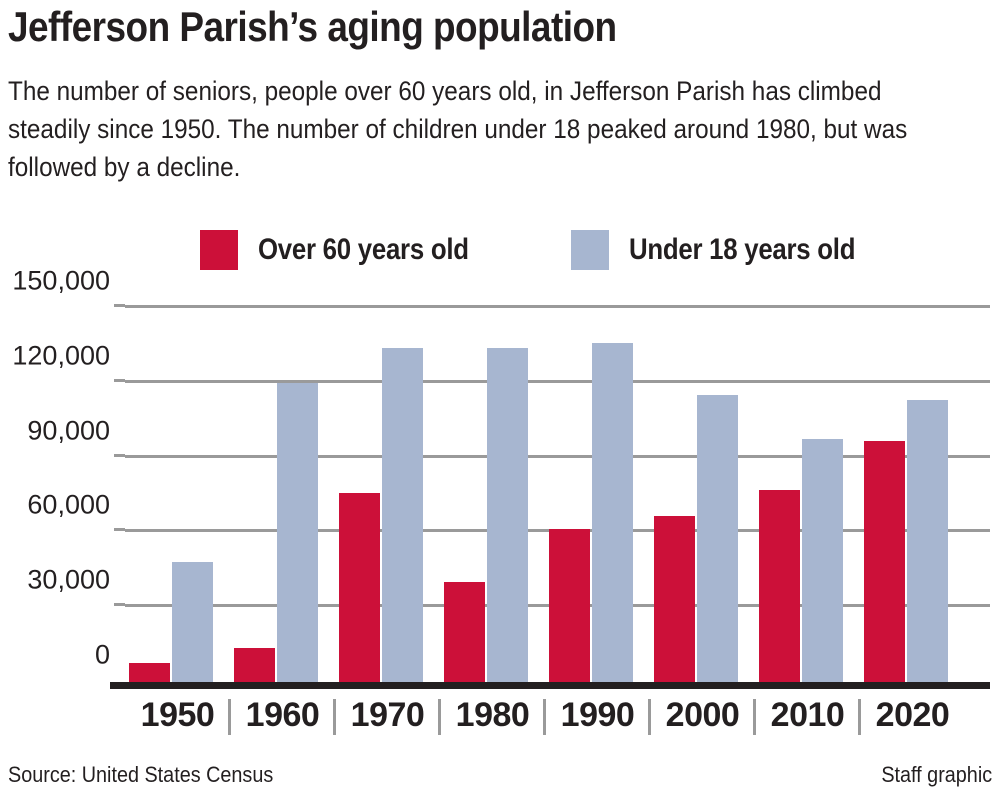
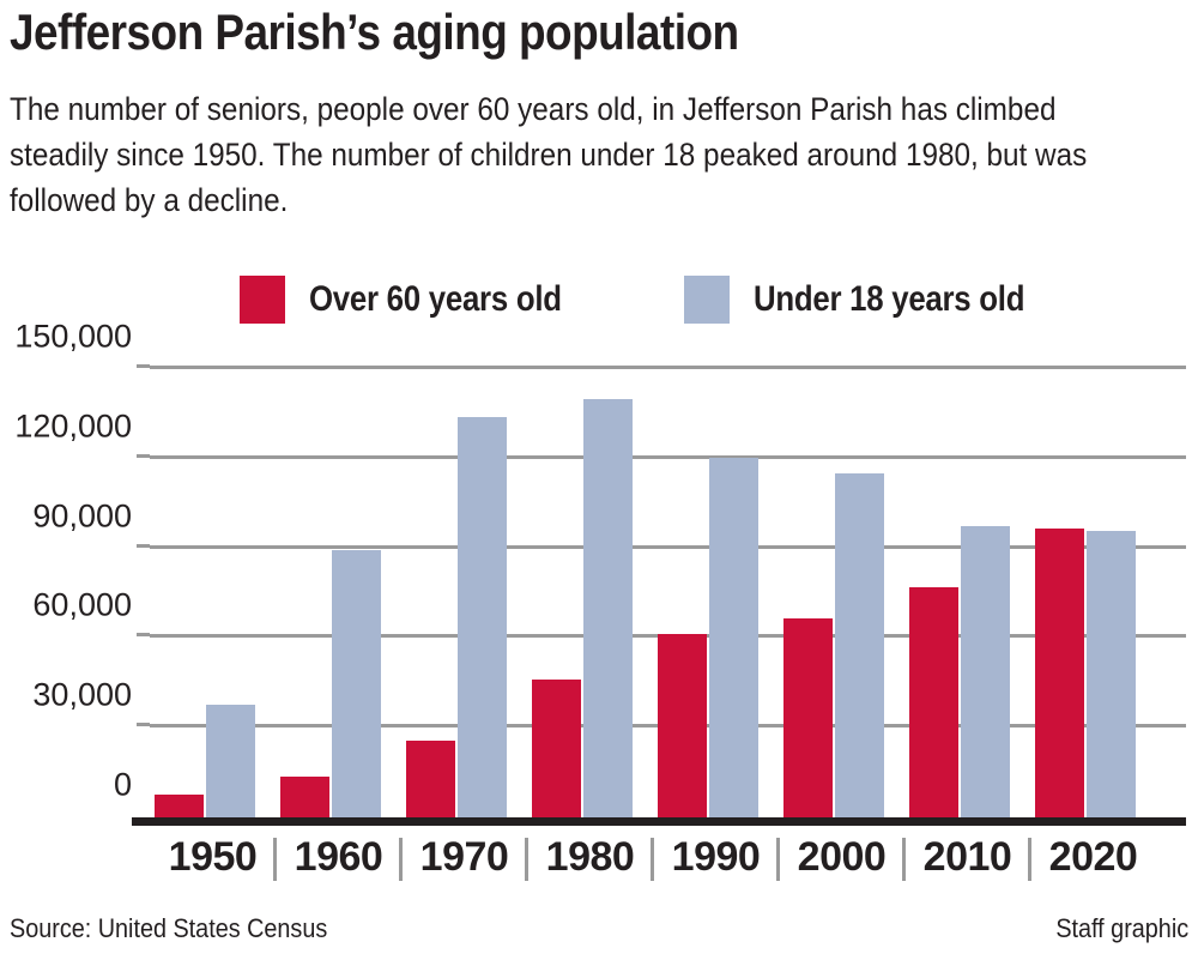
Under 18 years old/1950: 48000 -> 38000
Under 18 years old/1960: 120000 -> 90000
Over 60 years old/1970: 76000 -> 26000
Over 60 years old/1980: 40000 -> 46000
Under 18 years old/1980: 134000 -> 140000
Under 18 years old/1990: 136000 -> 120000
Under 18 years old/2020: 113000 -> 96000
